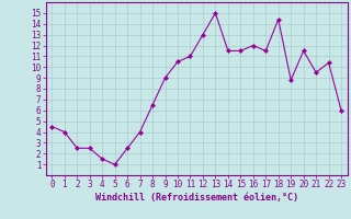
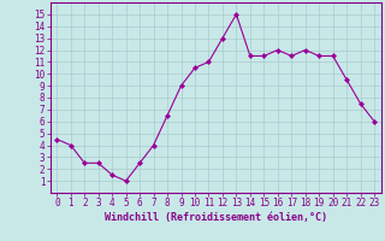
18: 14.4 -> 12.0
19: 8.8 -> 11.5
22: 10.4 -> 7.5
